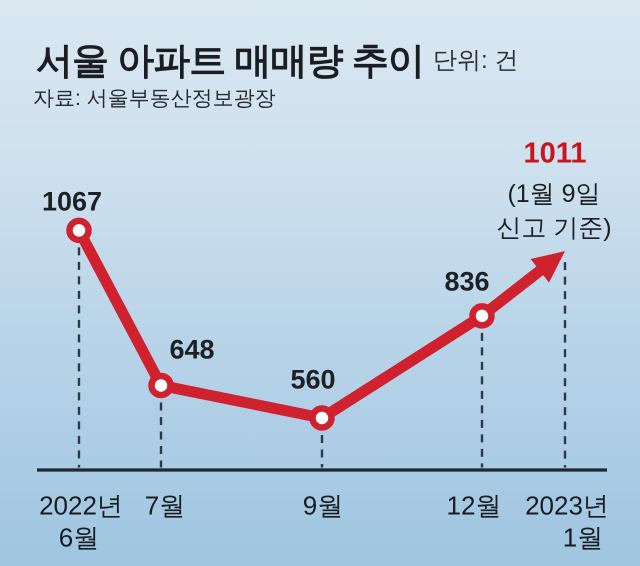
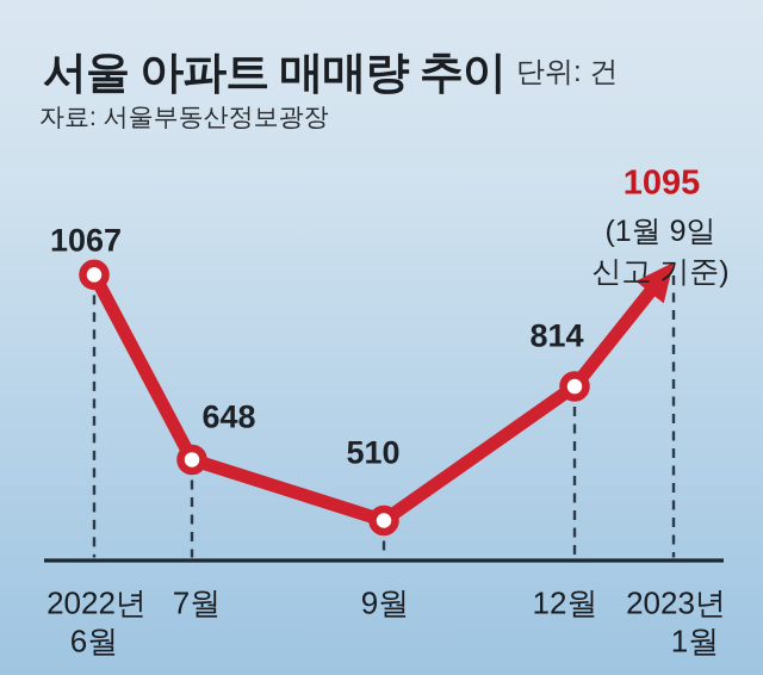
9월: 560 -> 510
12월: 836 -> 814
2023년 1월: 1011 -> 1095
